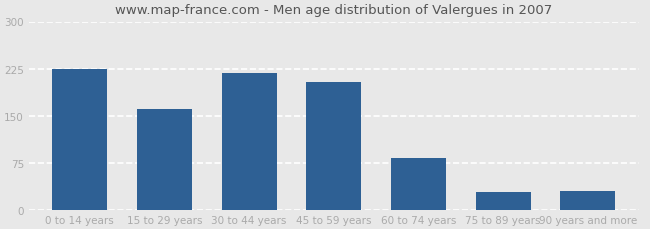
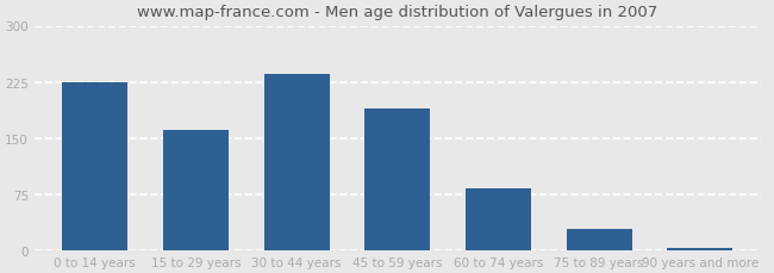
30 to 44 years: 218 -> 235
45 to 59 years: 204 -> 190
90 years and more: 30 -> 3
